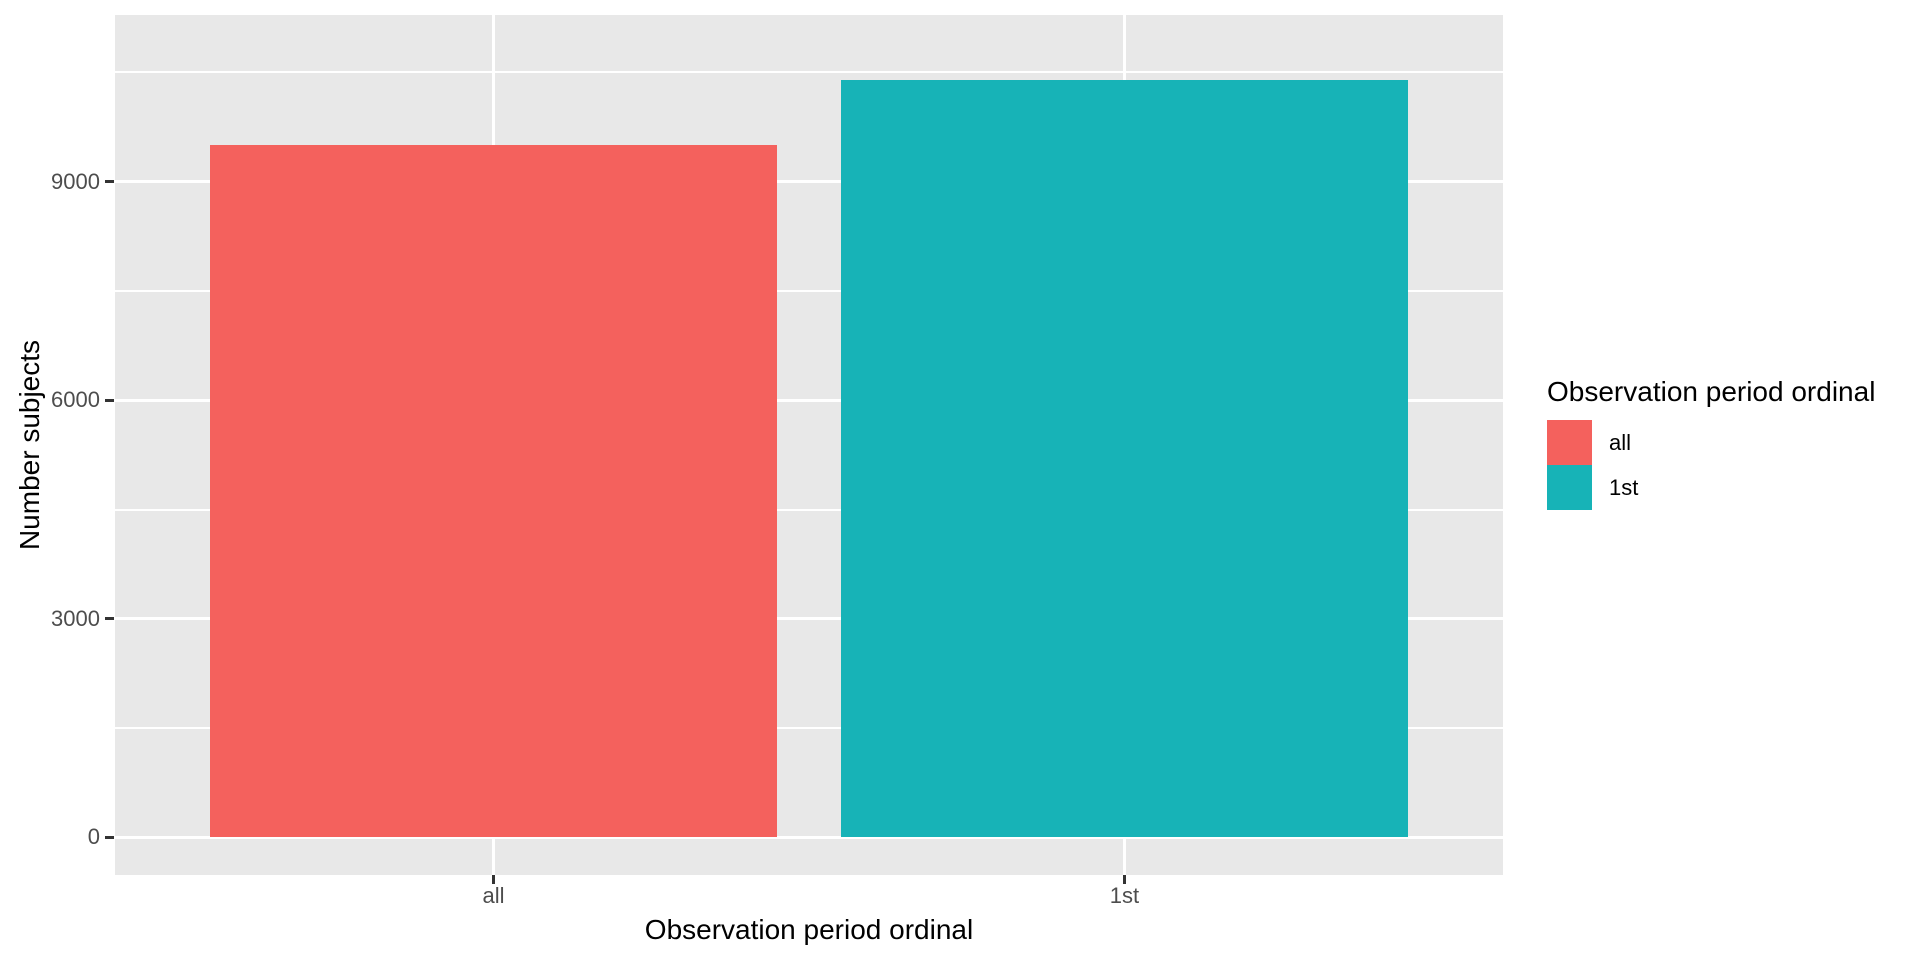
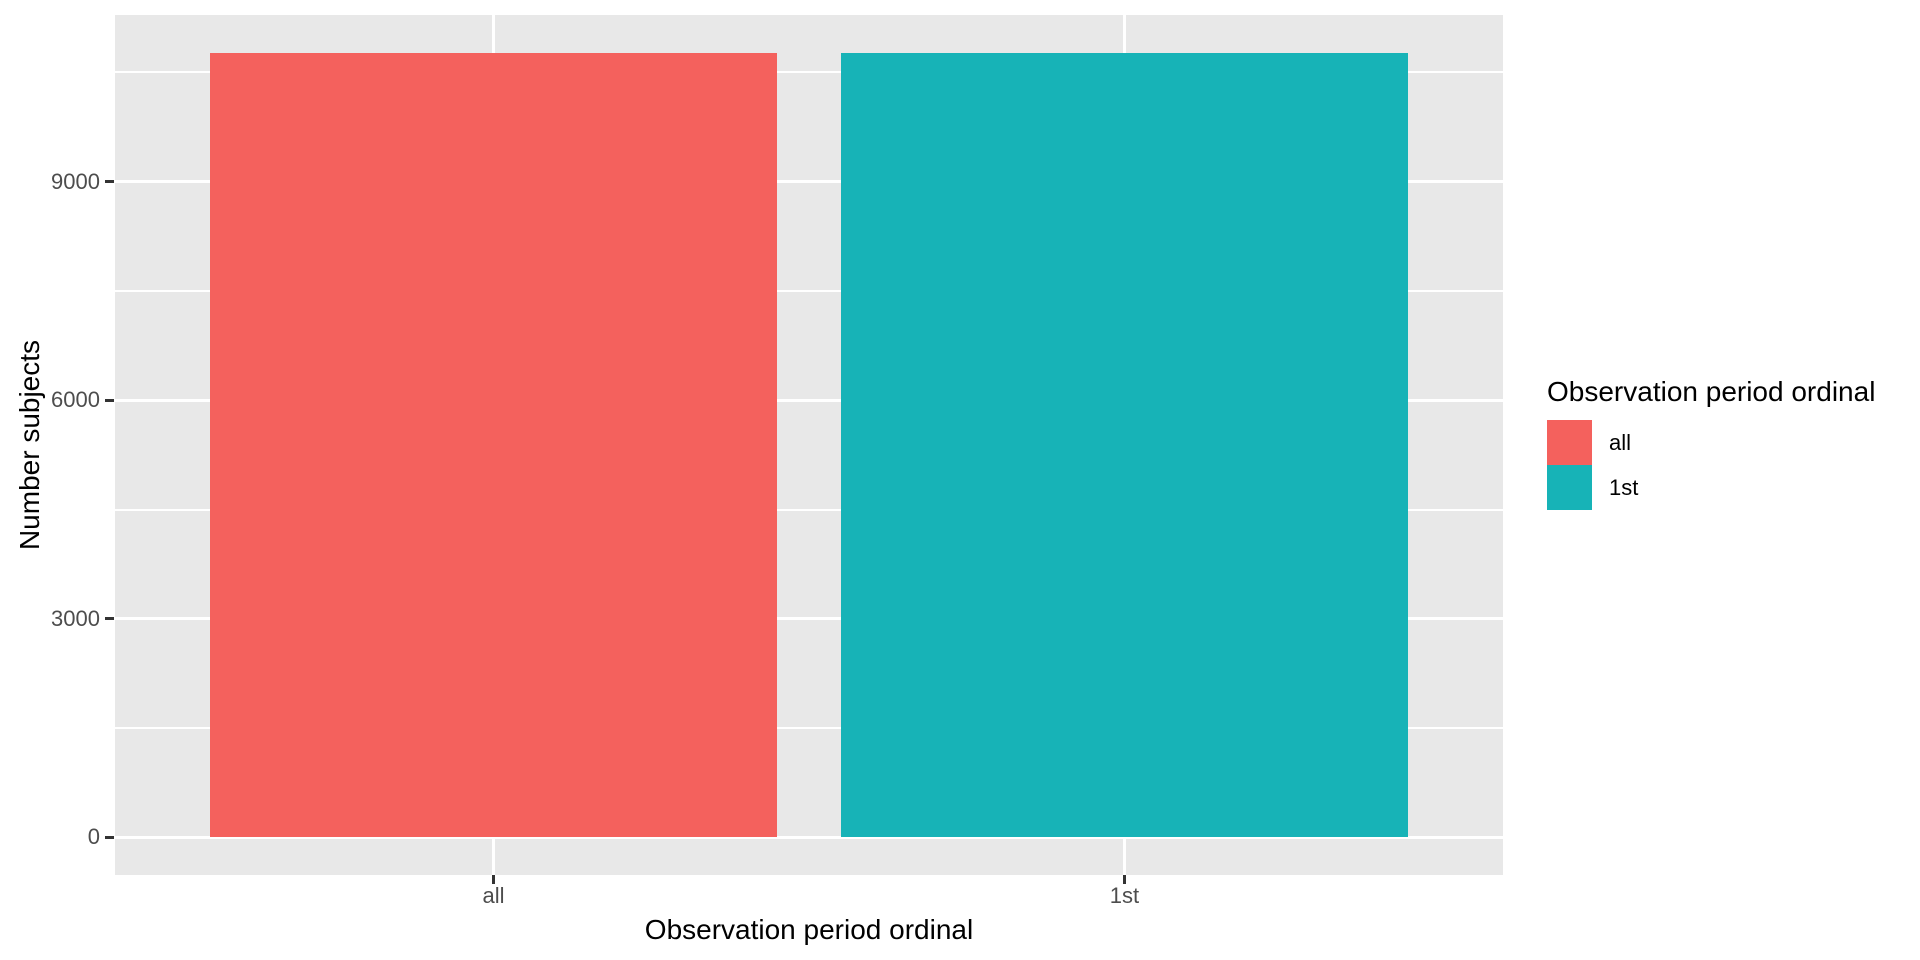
all: 9500 -> 10800
1st: 10400 -> 10800
